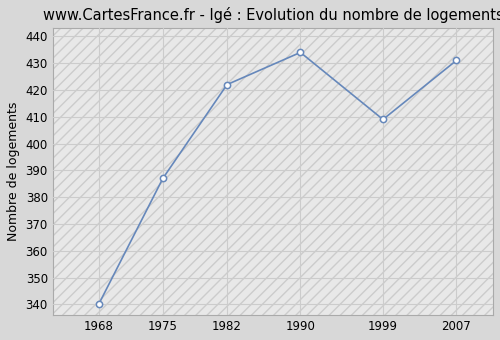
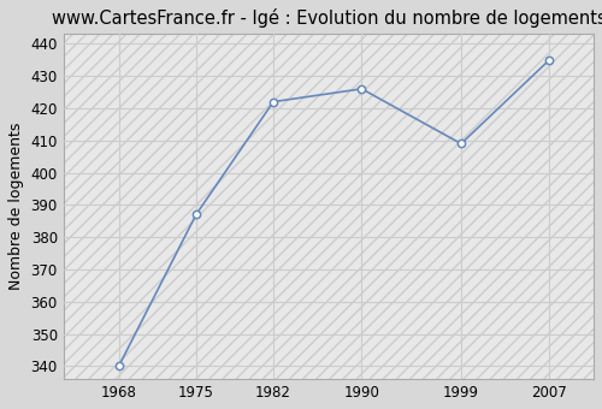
1990: 434 -> 426
2007: 431 -> 435
